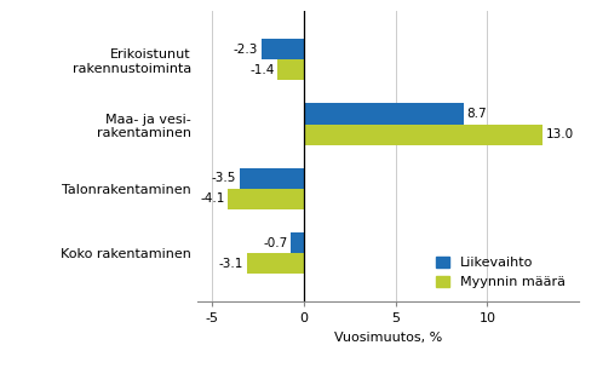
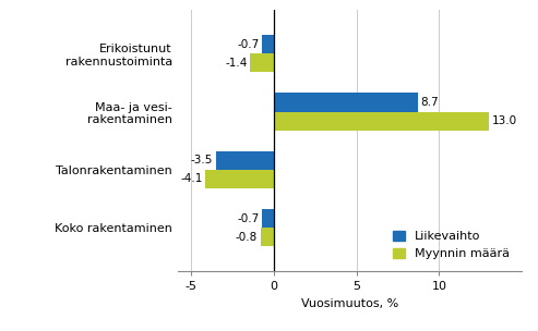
Liikevaihto/Erikoistunut rakennustoiminta: -2.3 -> -0.7
Myynnin määrä/Koko rakentaminen: -3.1 -> -0.8
